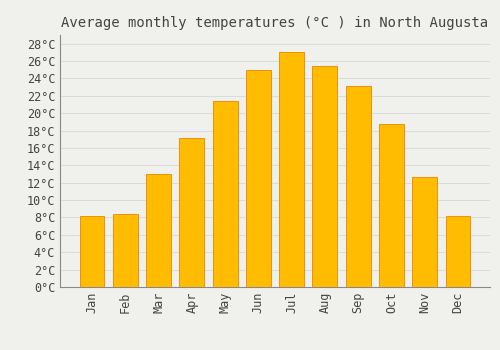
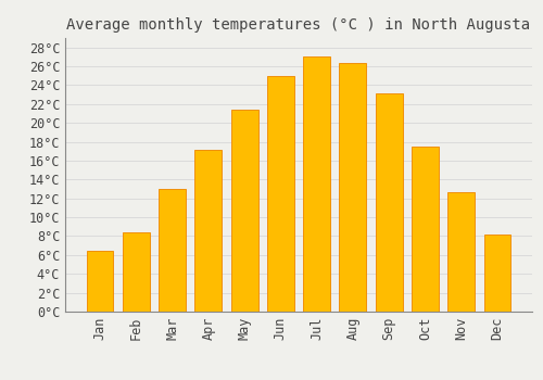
Jan: 8.2°C -> 6.5°C
Aug: 25.4°C -> 26.3°C
Oct: 18.8°C -> 17.5°C
